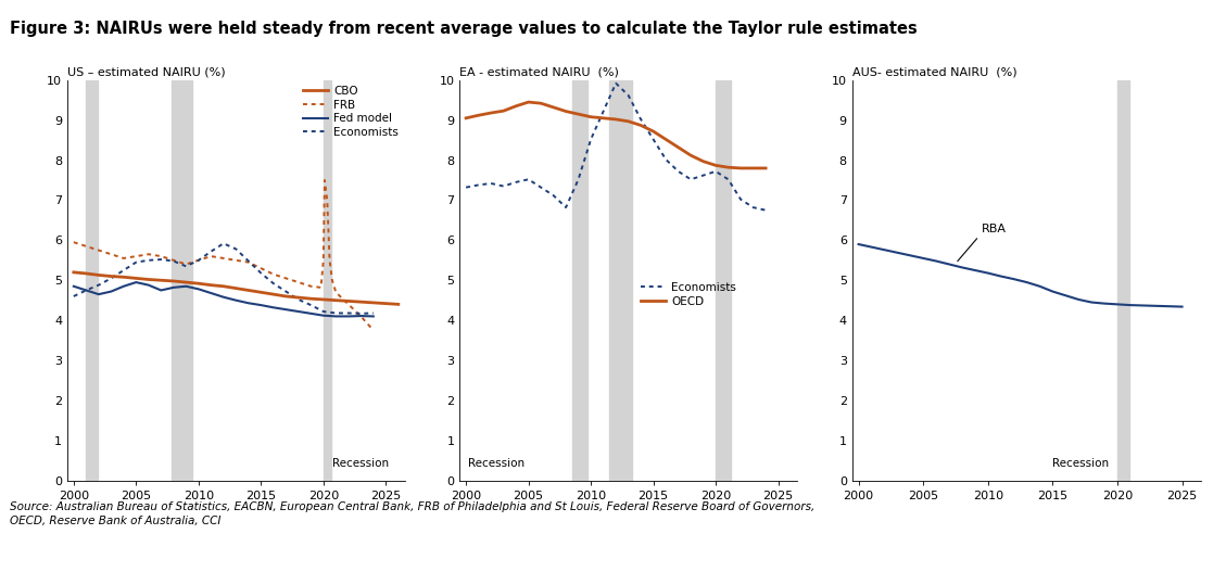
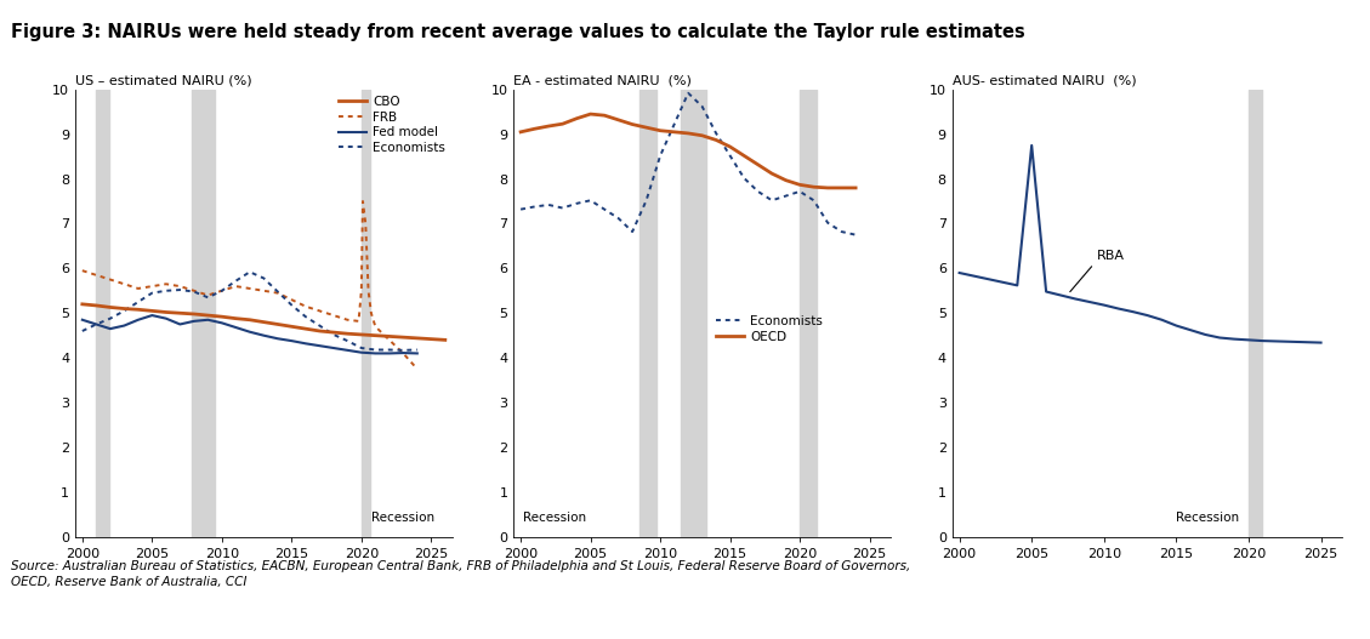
AUS- estimated NAIRU (%)/2005: 5.55 -> 8.75
